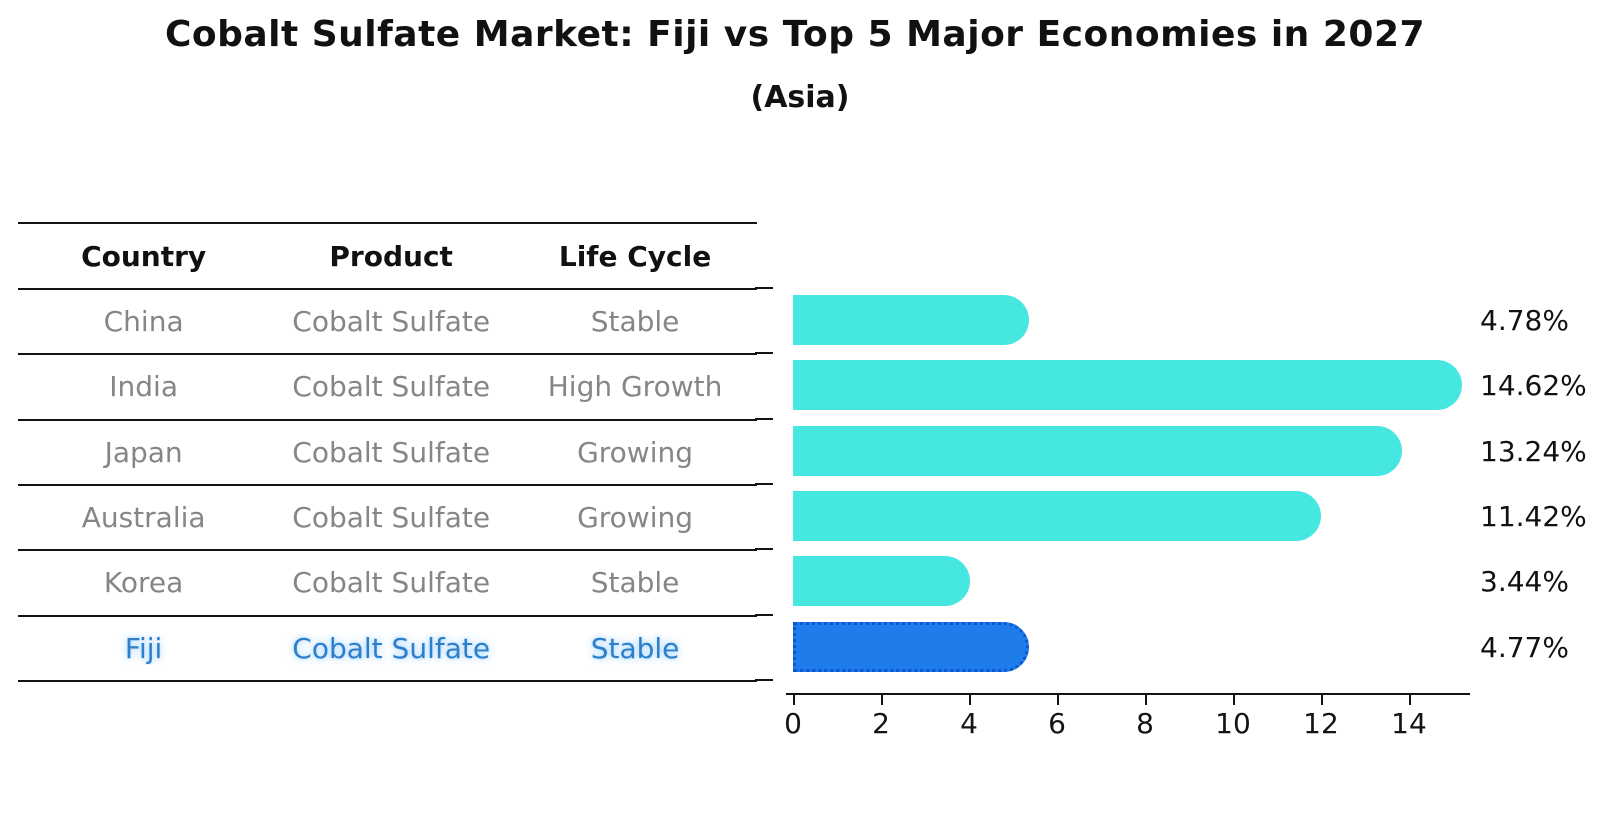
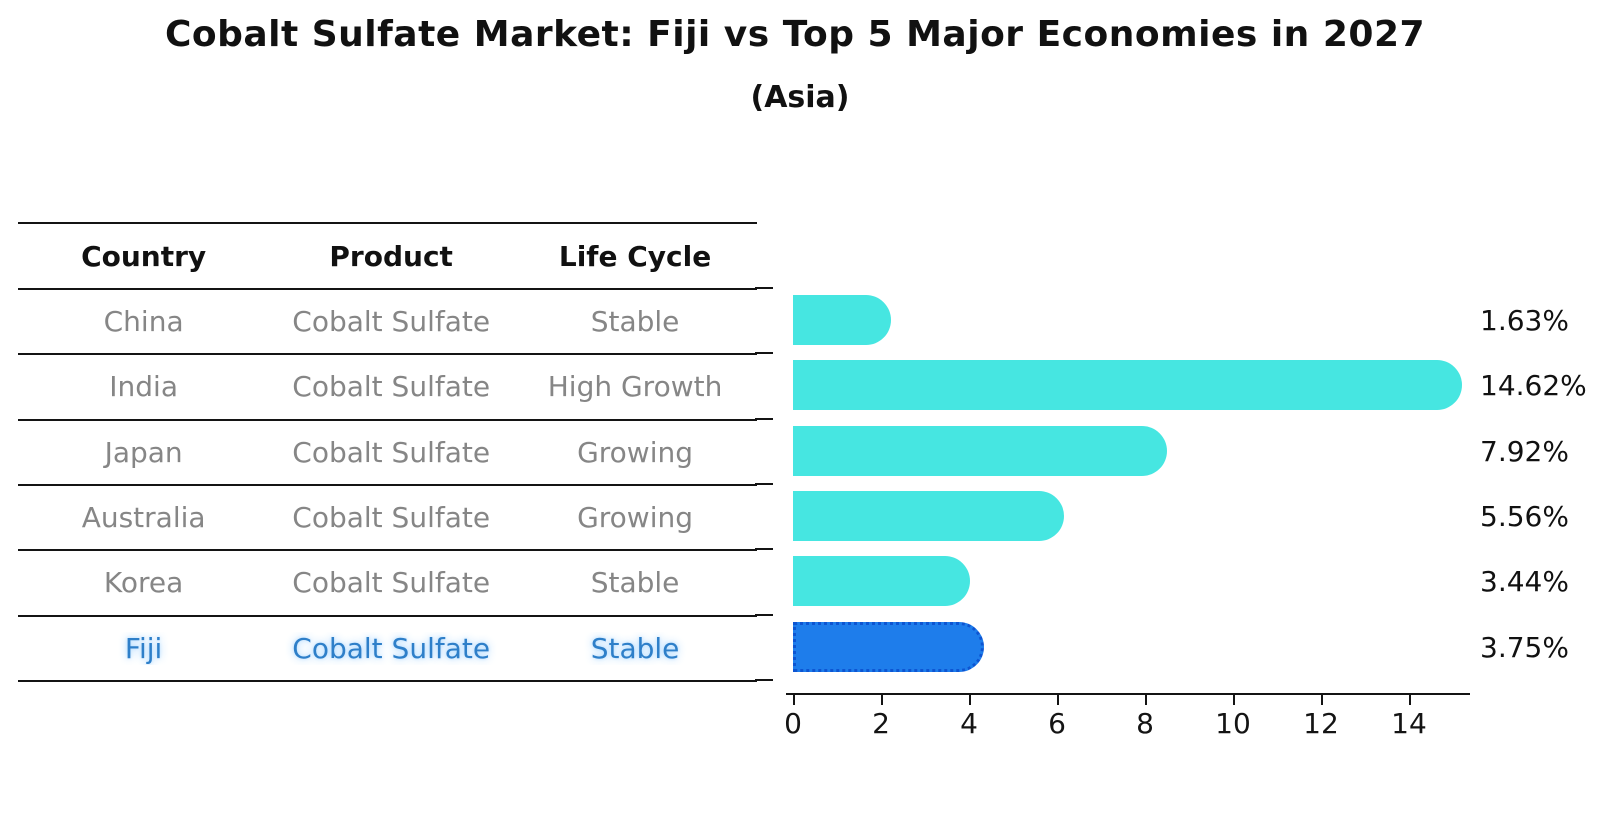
China: 4.78% -> 1.63%
Japan: 13.24% -> 7.92%
Australia: 11.42% -> 5.56%
Fiji: 4.77% -> 3.75%
